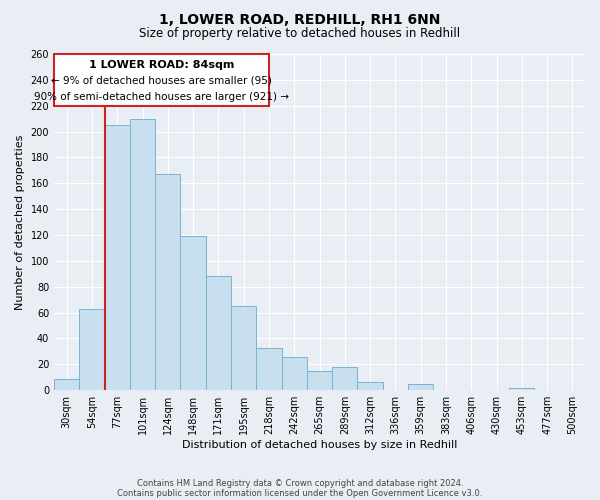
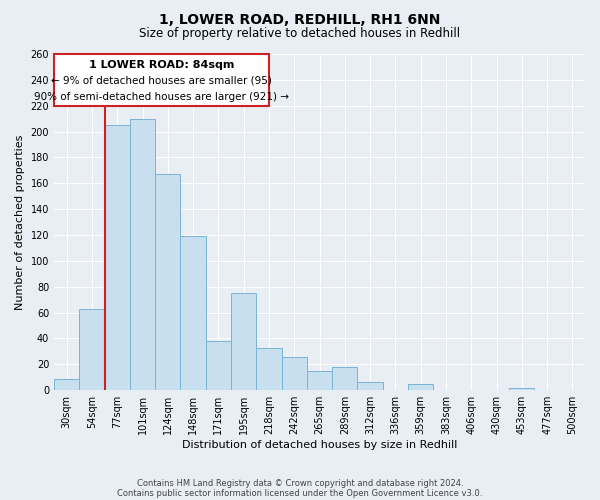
171sqm: 88 -> 38
195sqm: 65 -> 75
